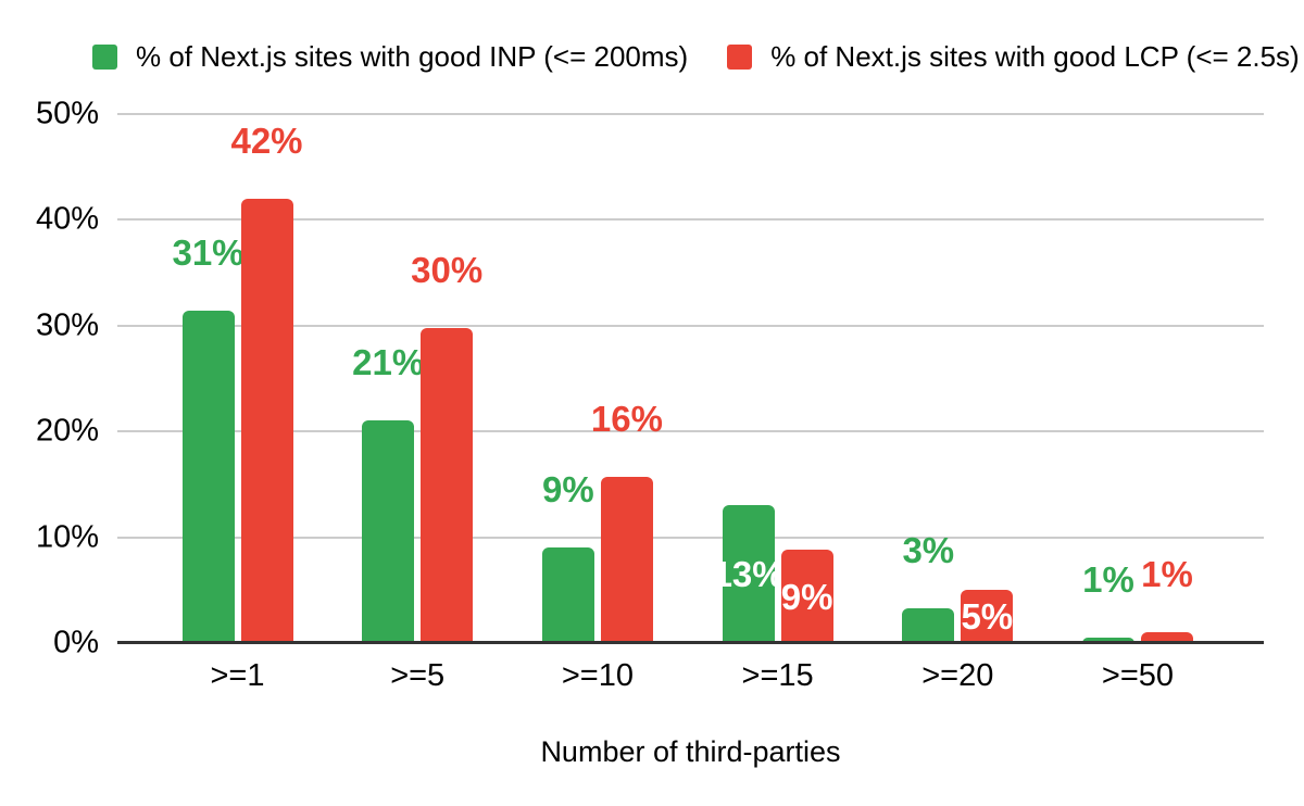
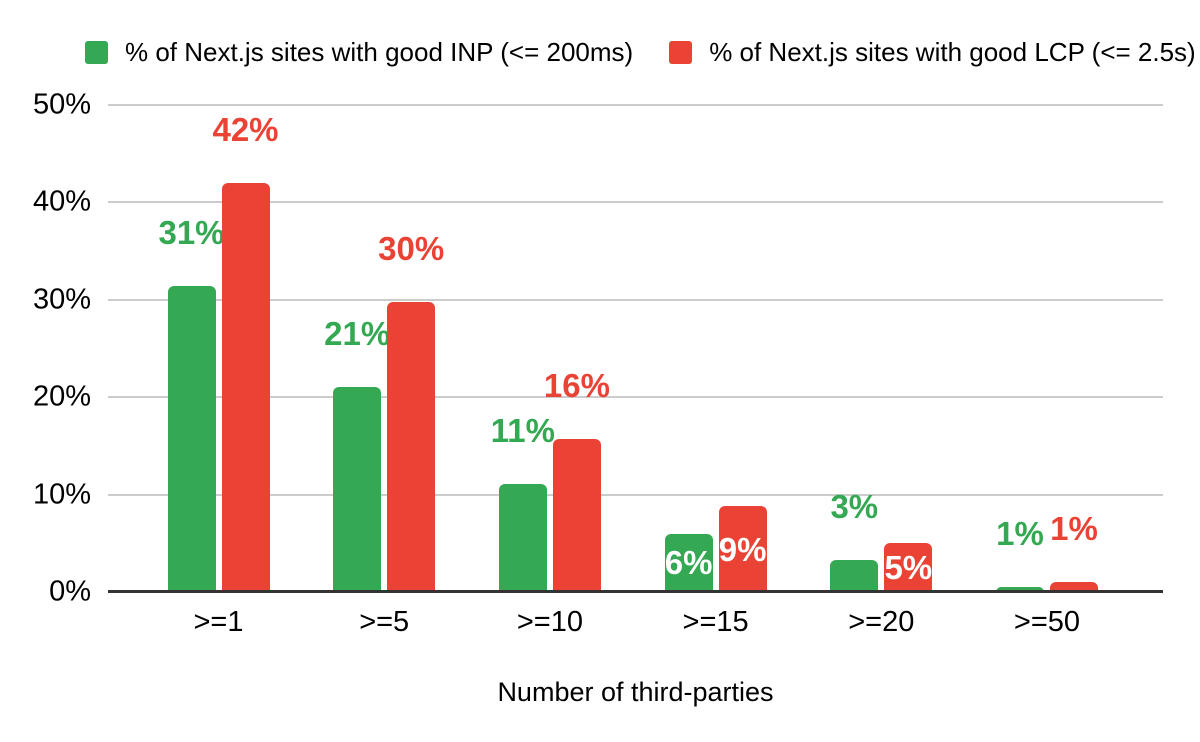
% of Next.js sites with good INP (<= 200ms)/>=10: 9% -> 11%
% of Next.js sites with good INP (<= 200ms)/>=15: 13% -> 6%
